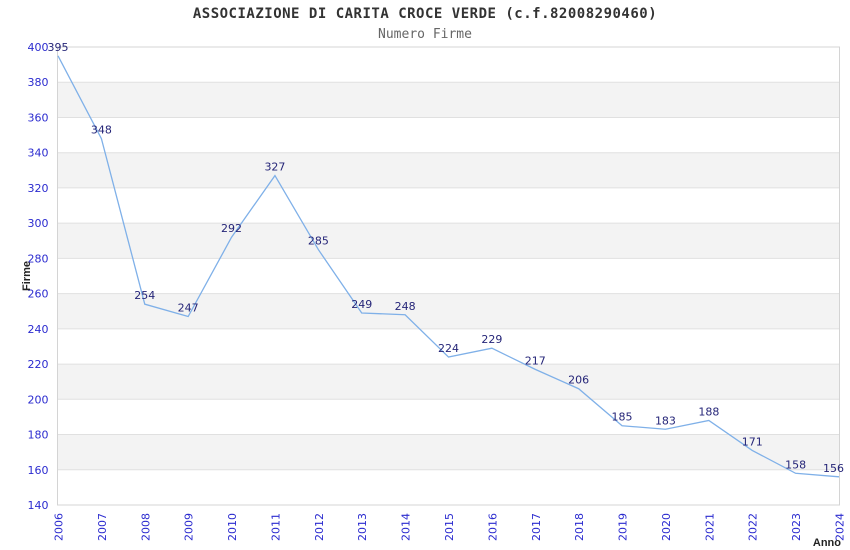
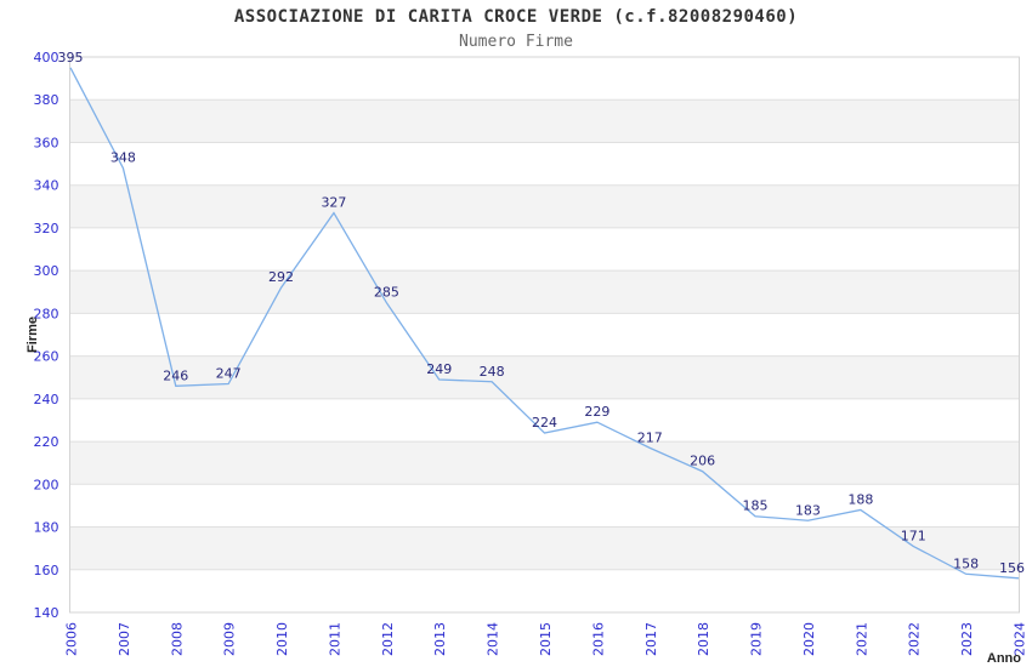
2008: 254 -> 246
